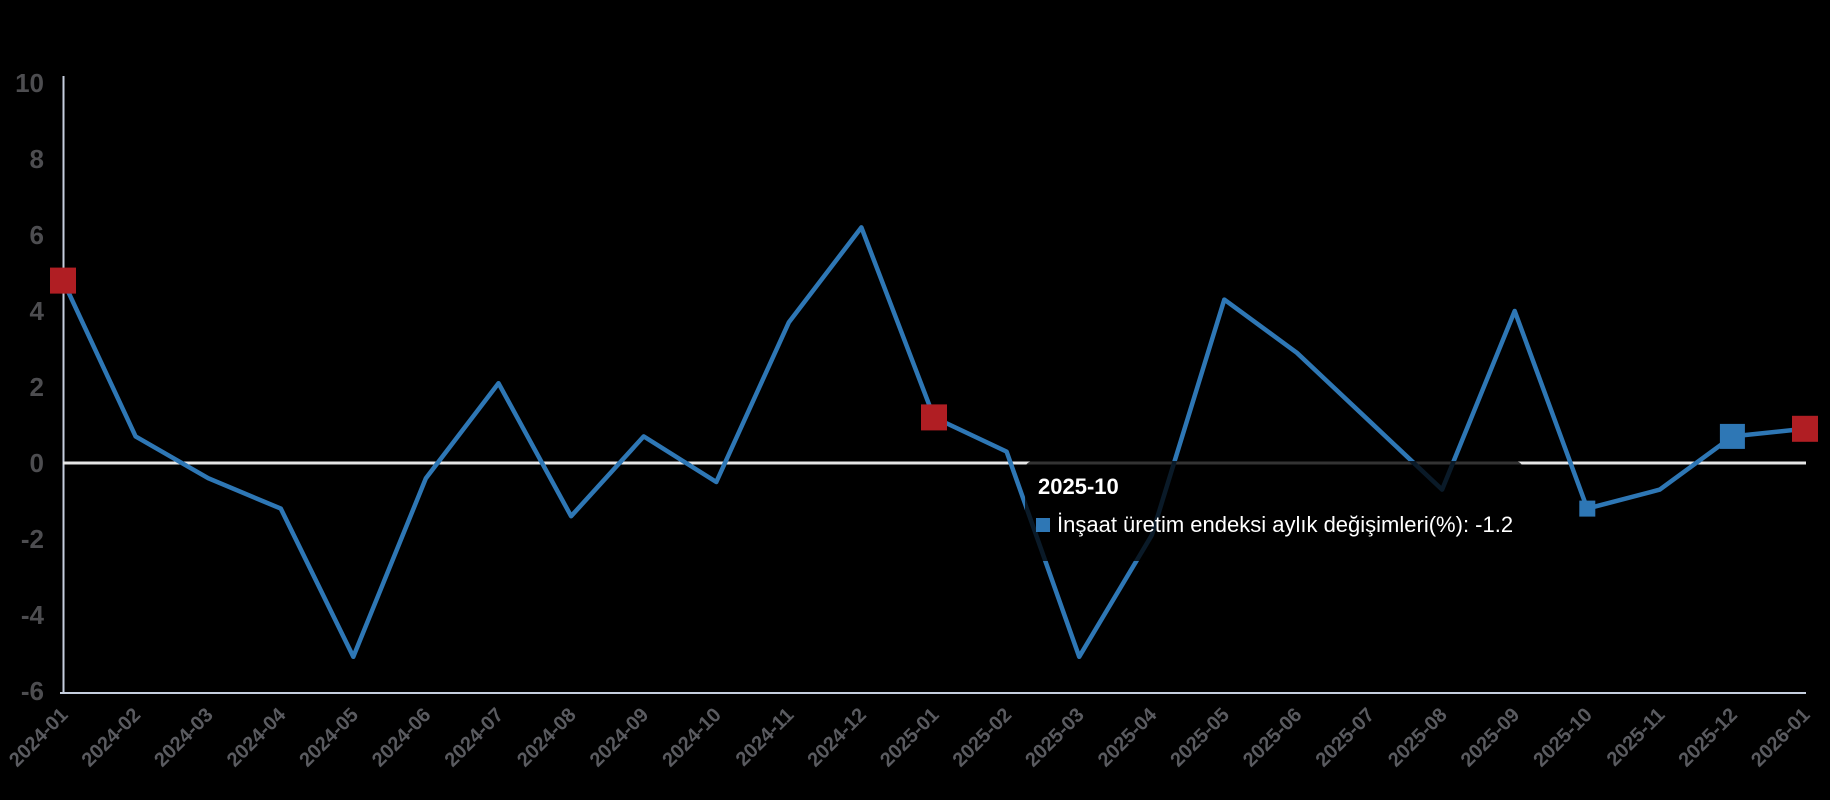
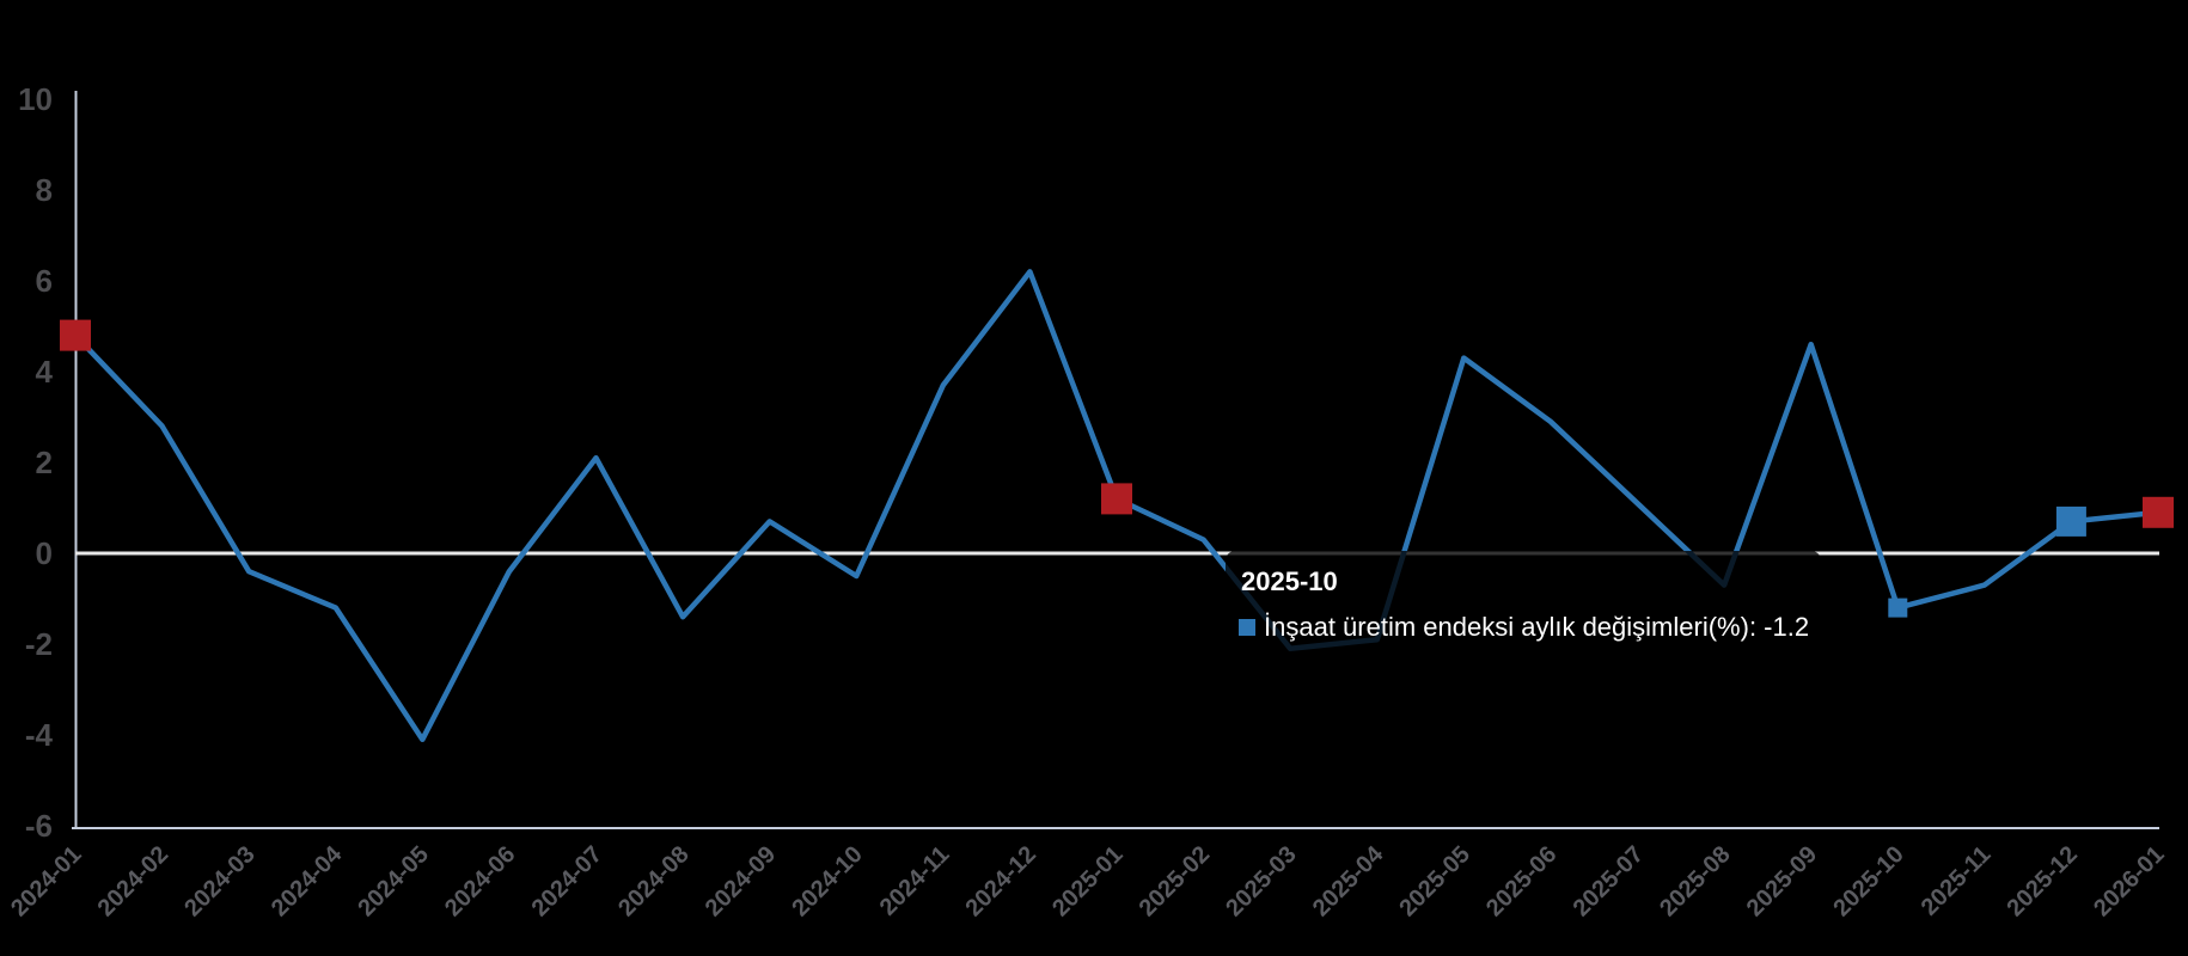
2024-02: 0.7 -> 2.8
2024-05: -5.1 -> -4.1
2025-03: -5.1 -> -2.1
2025-09: 4.0 -> 4.6
